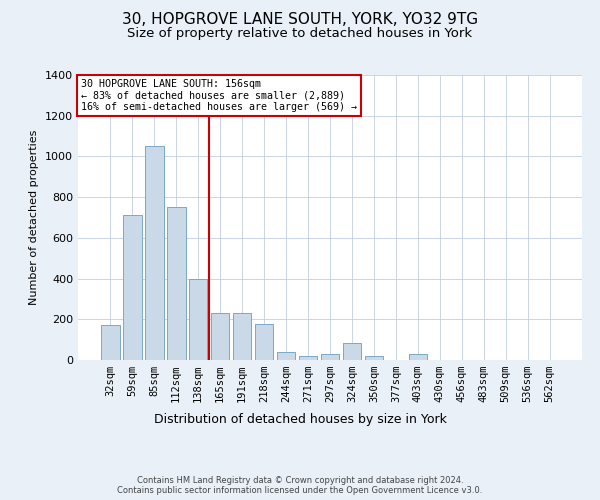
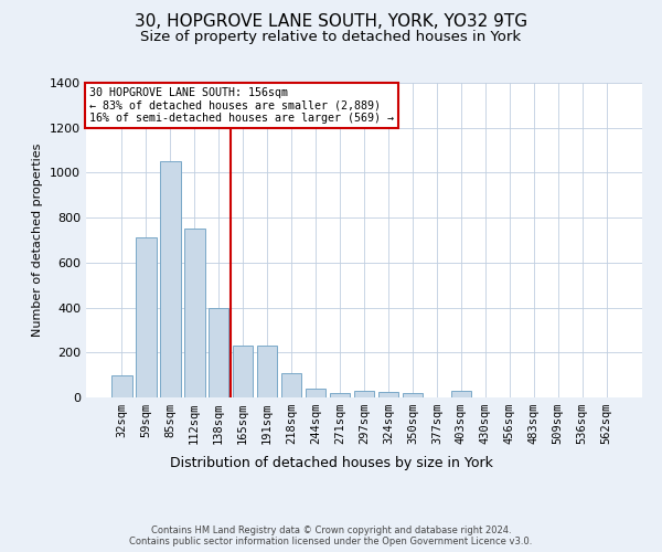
32sqm: 170 -> 100
218sqm: 175 -> 110
324sqm: 85 -> 25
